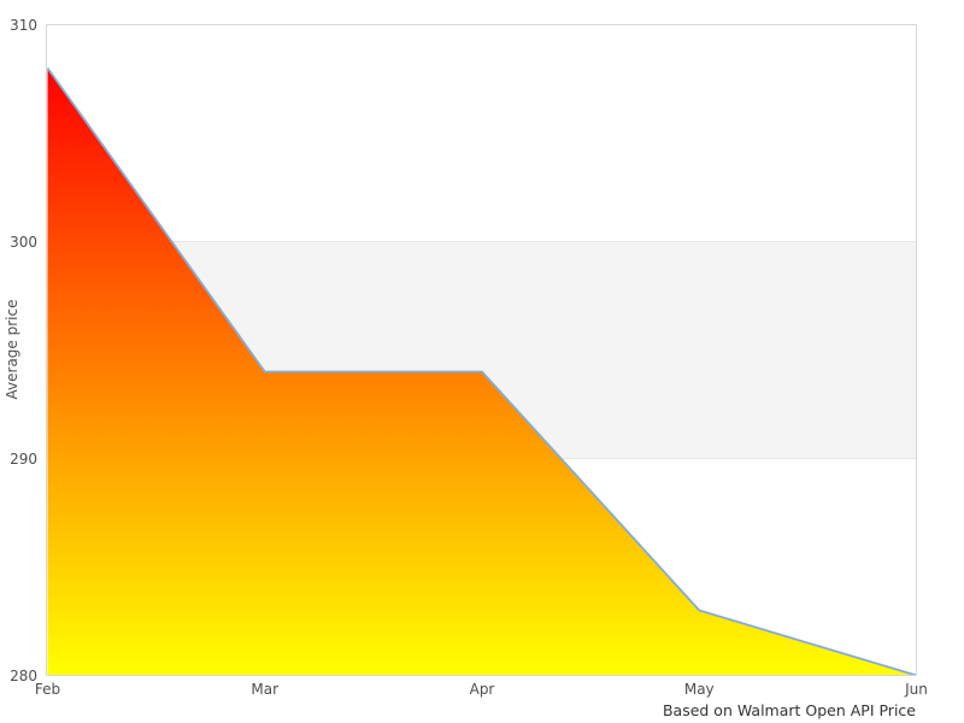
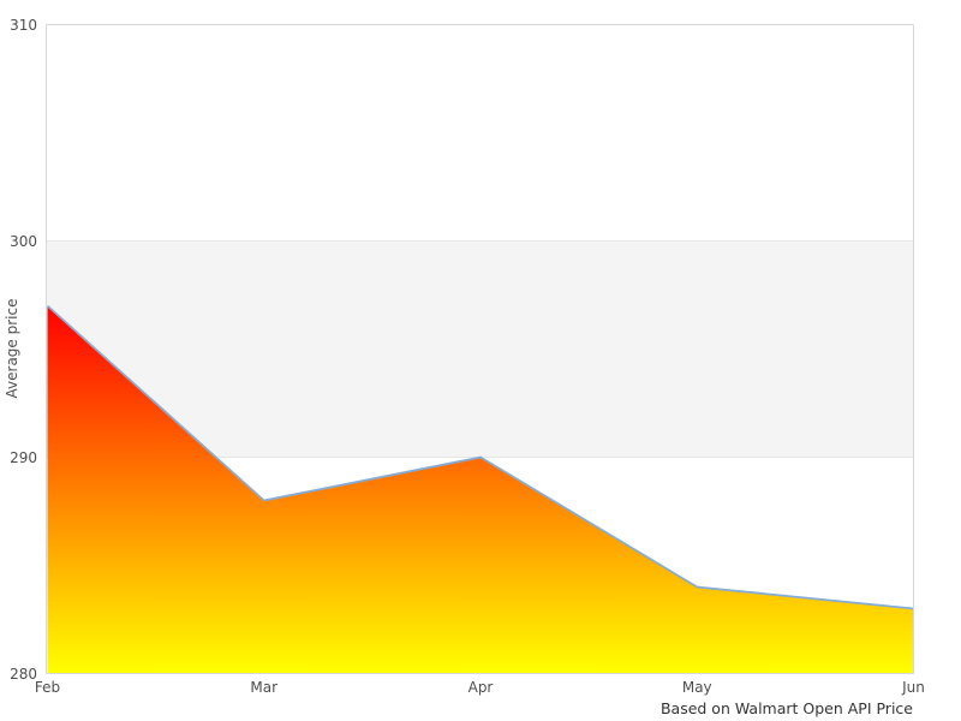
Feb: 308 -> 297
Mar: 294 -> 288
Apr: 294 -> 290
May: 283 -> 284
Jun: 280 -> 283
